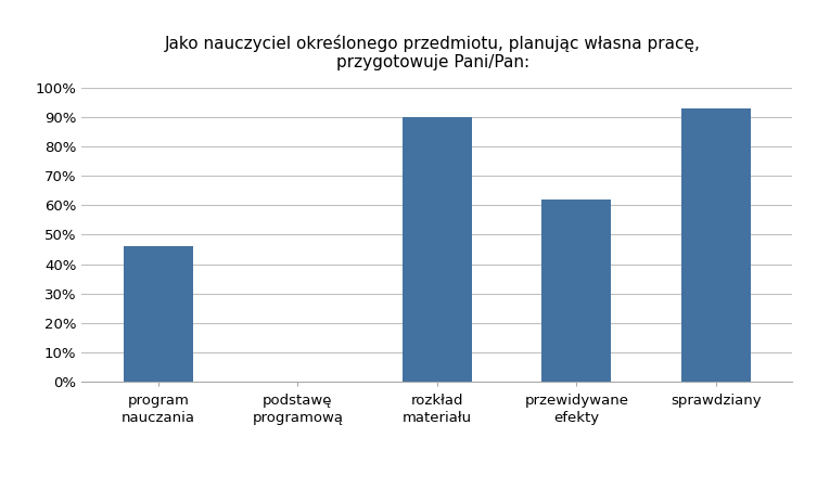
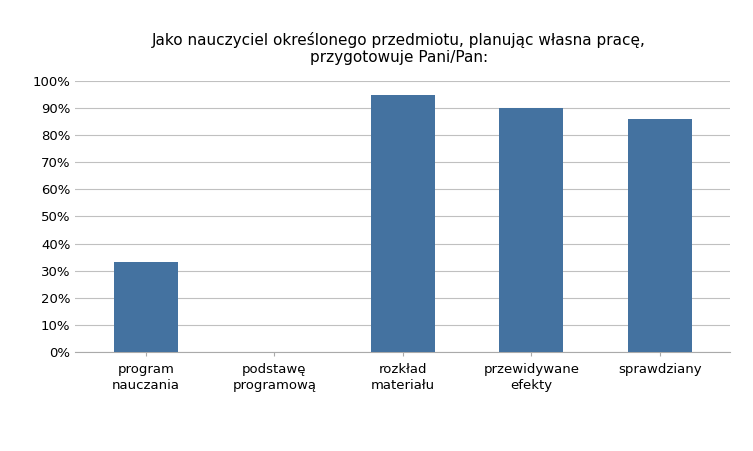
program nauczania: 46% -> 33%
rozkład materiału: 90% -> 95%
przewidywane efekty: 62% -> 90%
sprawdziany: 93% -> 86%
